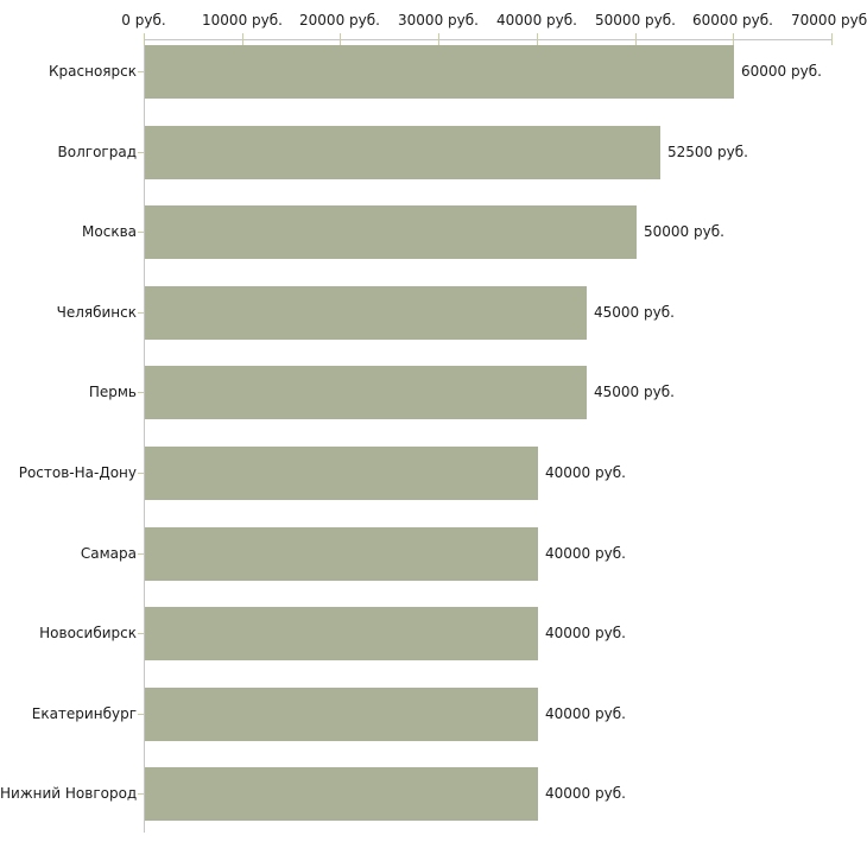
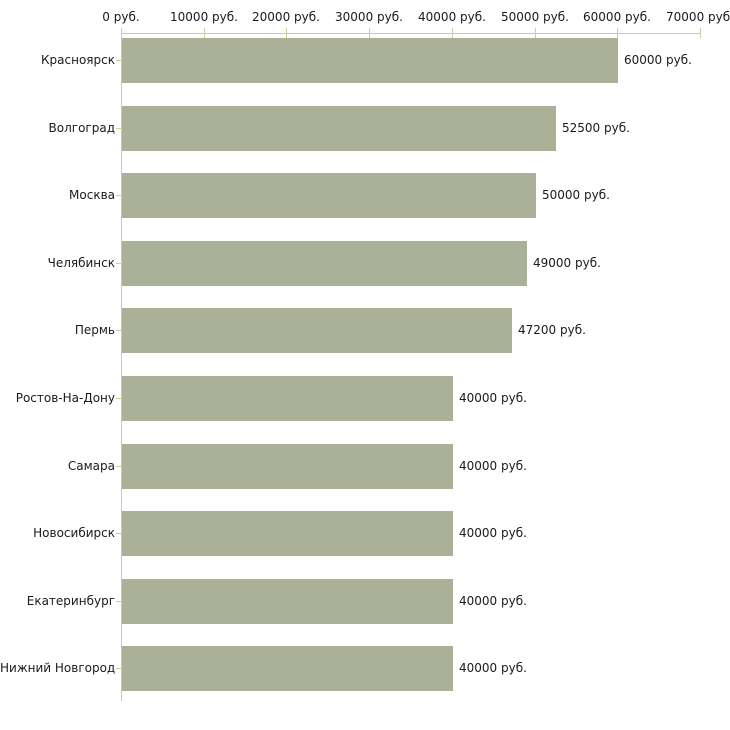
Челябинск: 45000 -> 49000
Пермь: 45000 -> 47200
